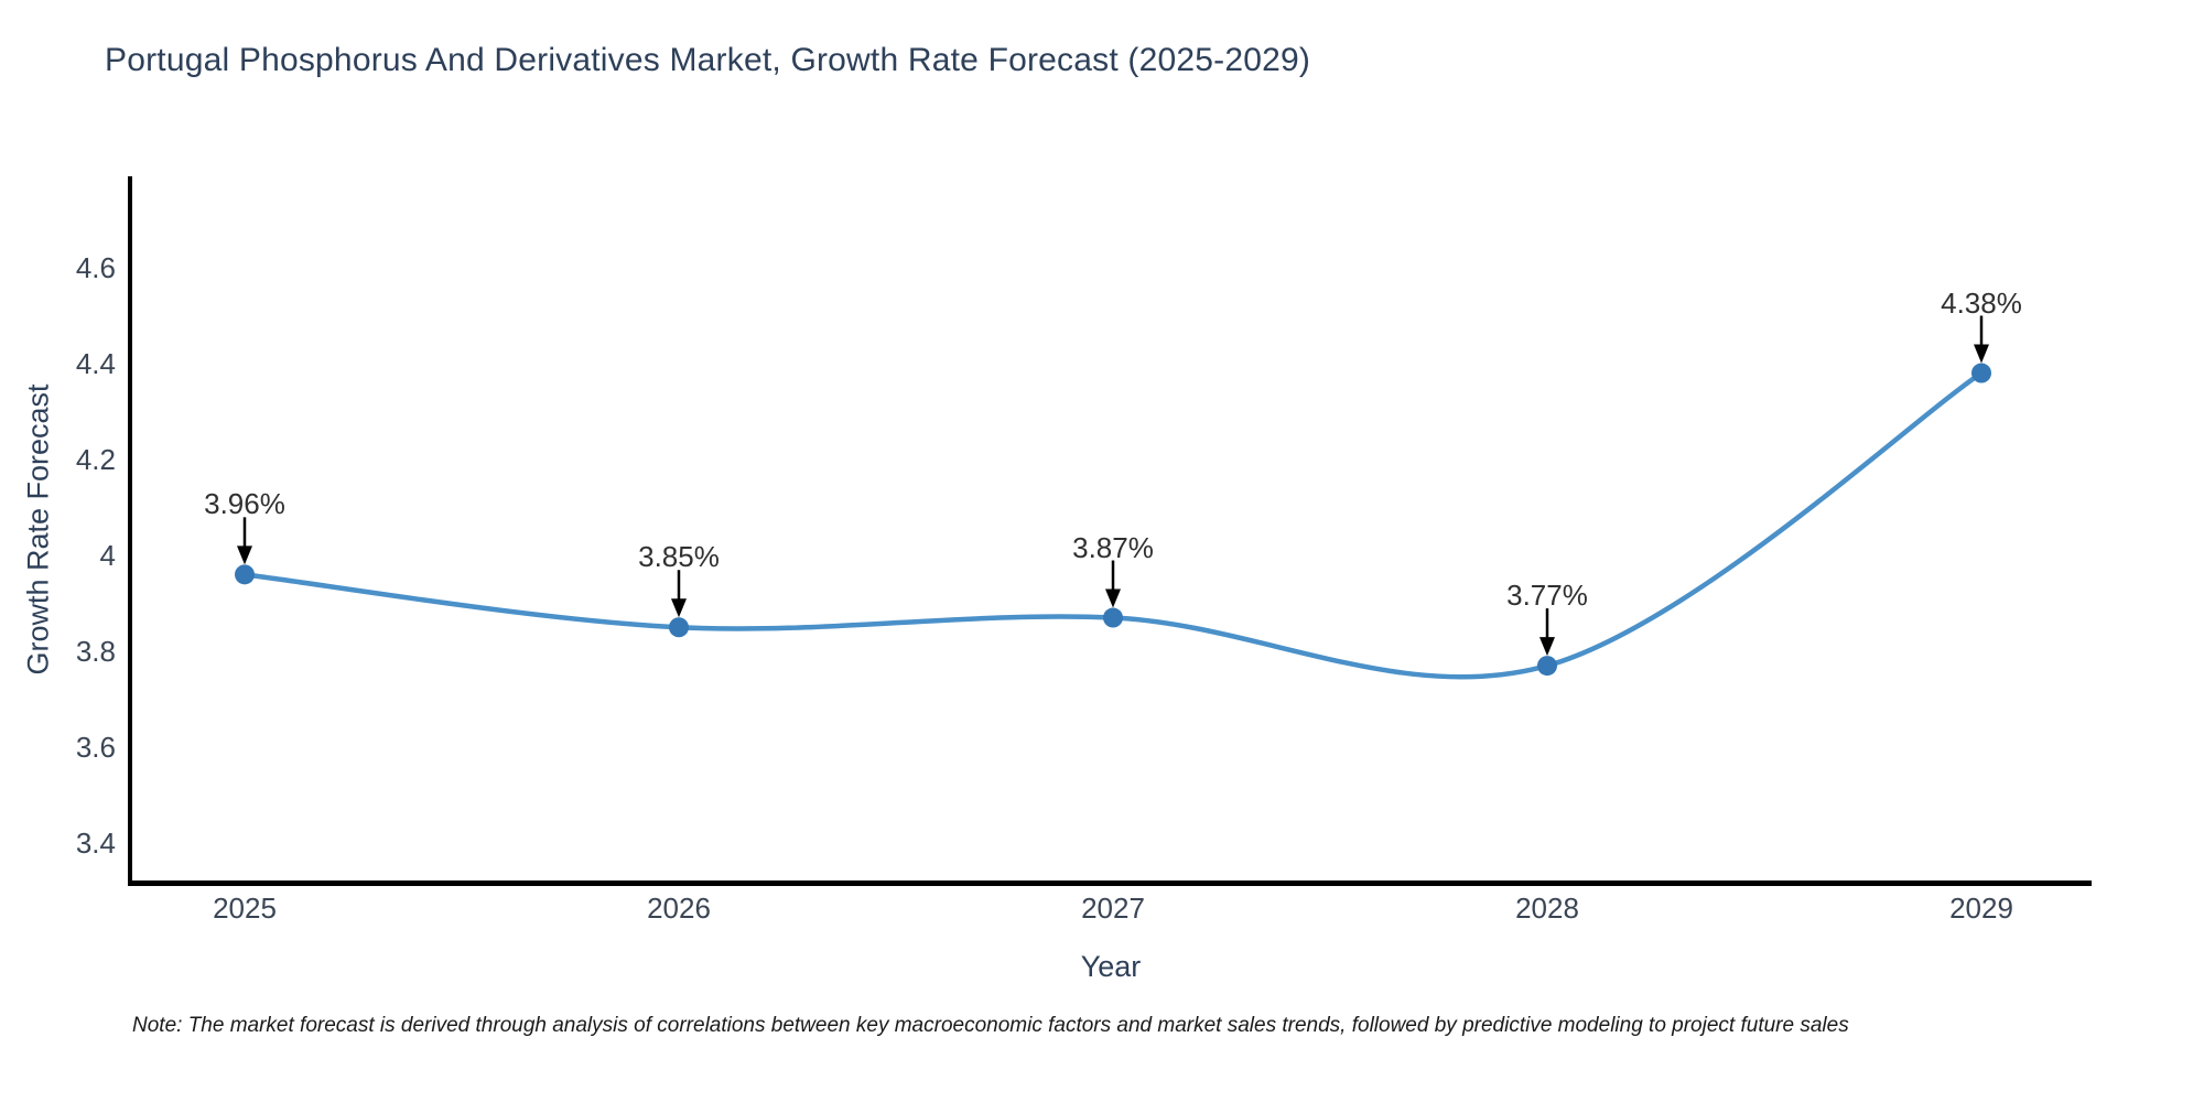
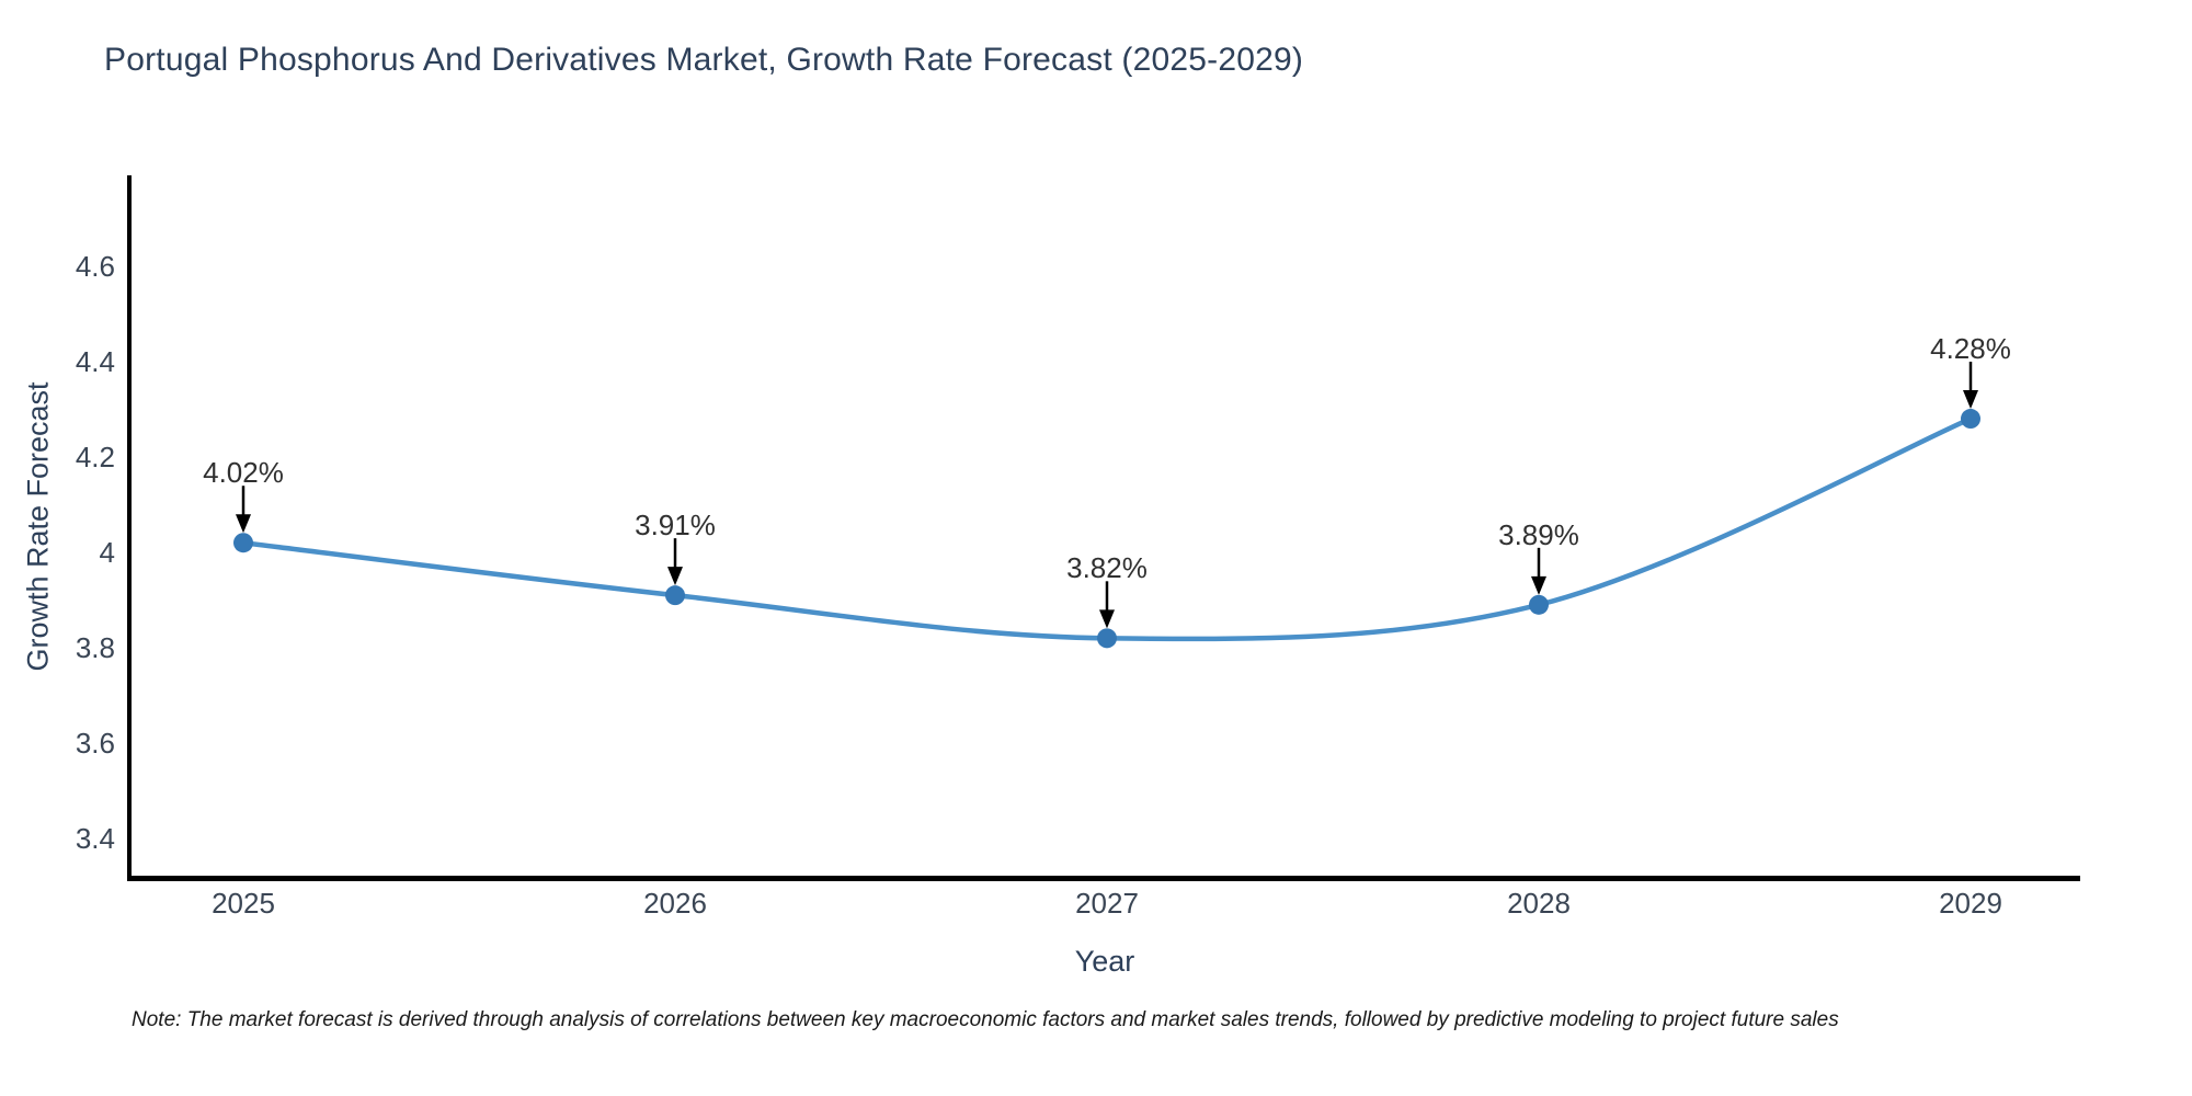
2025: 3.96% -> 4.02%
2026: 3.85% -> 3.91%
2027: 3.87% -> 3.82%
2028: 3.77% -> 3.89%
2029: 4.38% -> 4.28%
